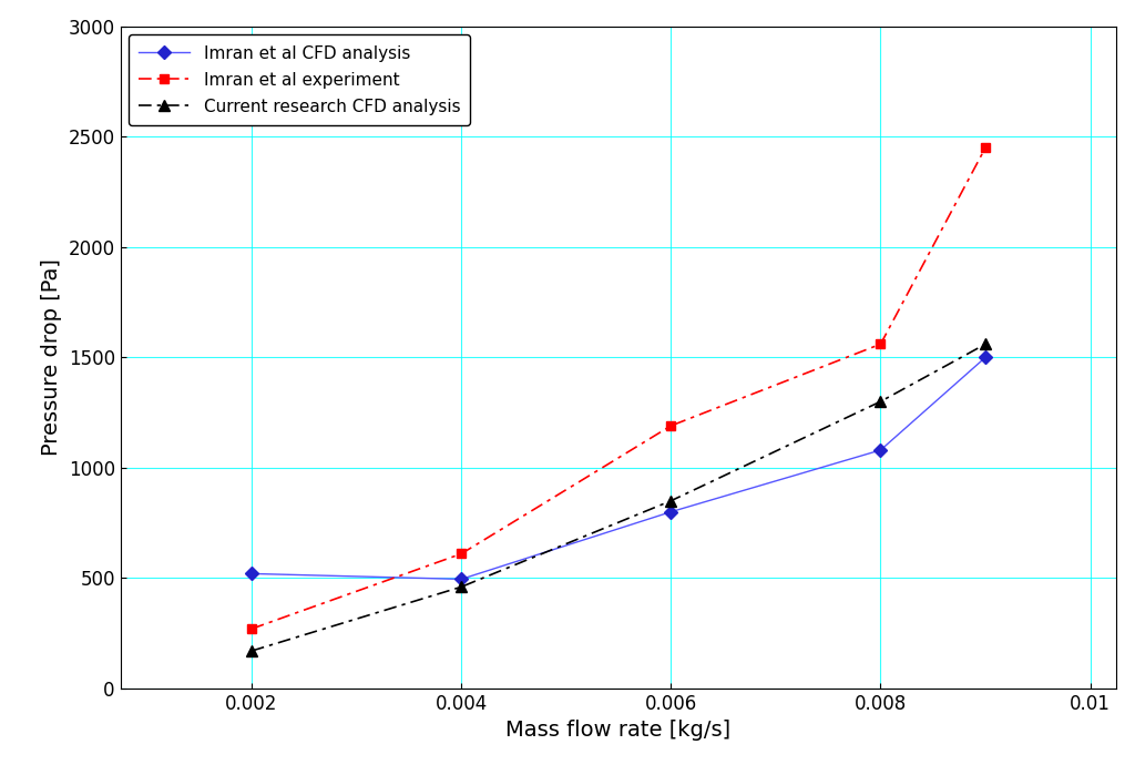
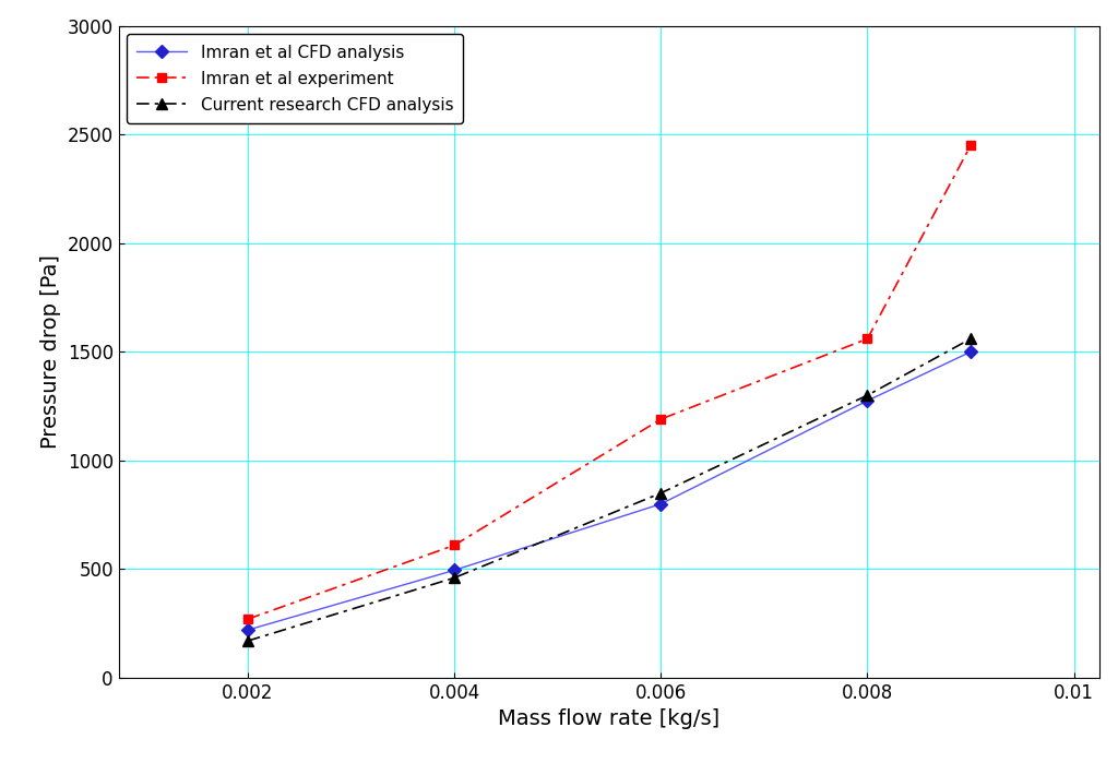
Imran et al CFD analysis/0.002: 520 -> 220
Imran et al CFD analysis/0.008: 1080 -> 1280
